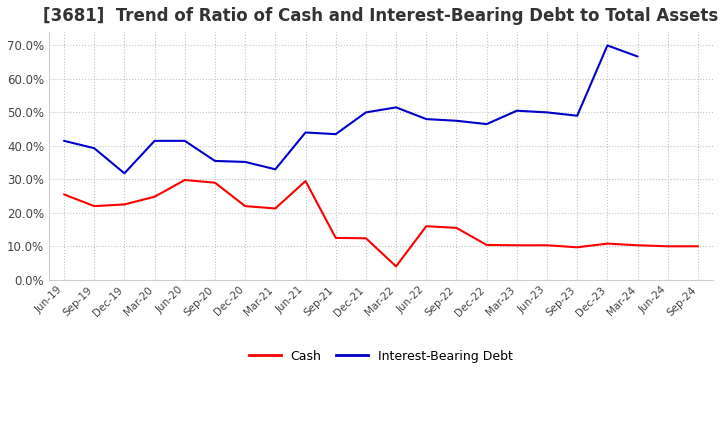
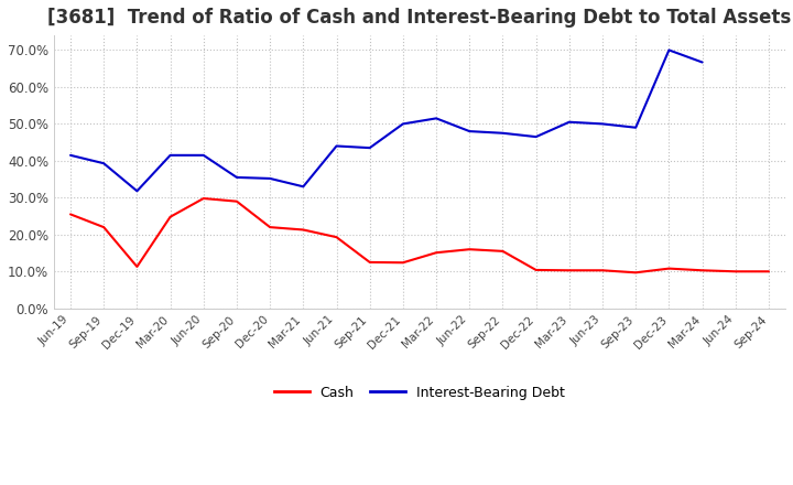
Cash/Dec-19: 22.5% -> 11.3%
Cash/Jun-21: 29.5% -> 19.3%
Cash/Mar-22: 4.0% -> 15.1%
